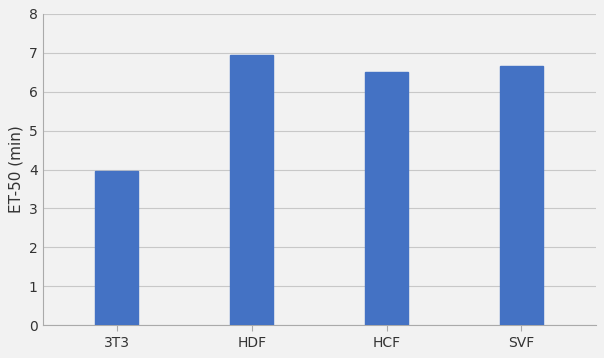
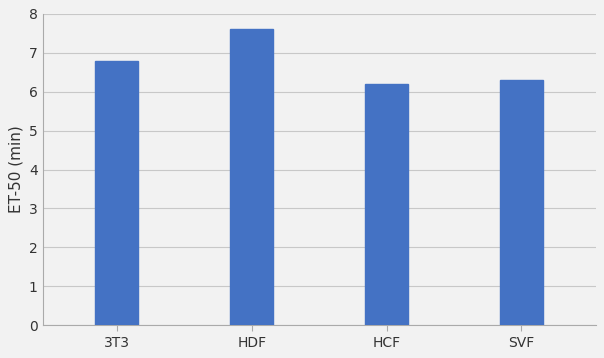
3T3: 3.95 -> 6.80
HDF: 6.95 -> 7.62
HCF: 6.50 -> 6.20
SVF: 6.65 -> 6.30
